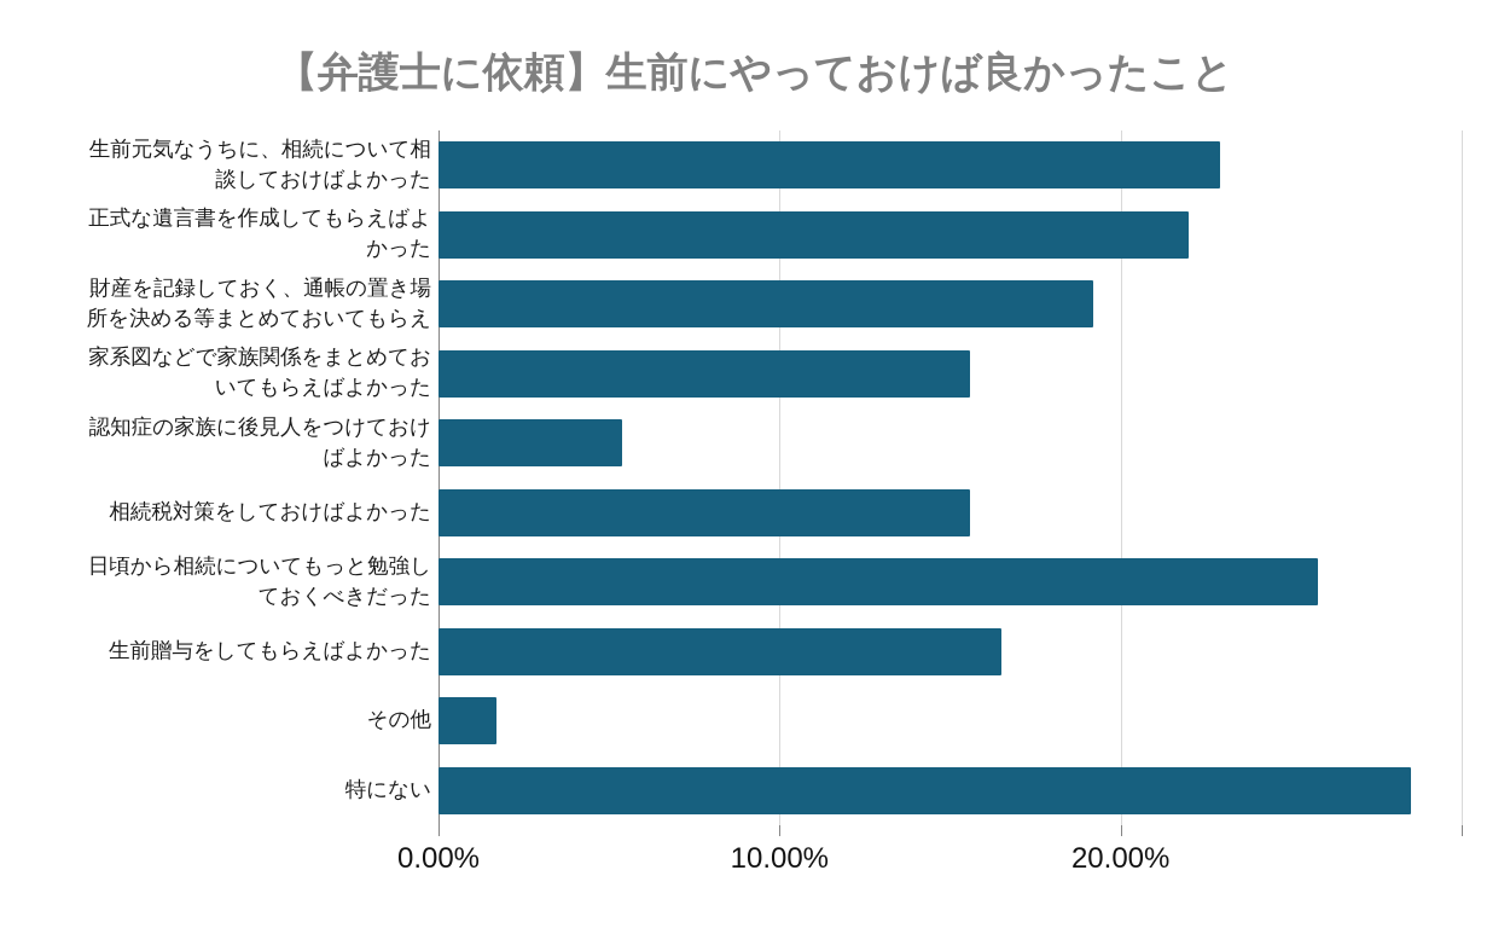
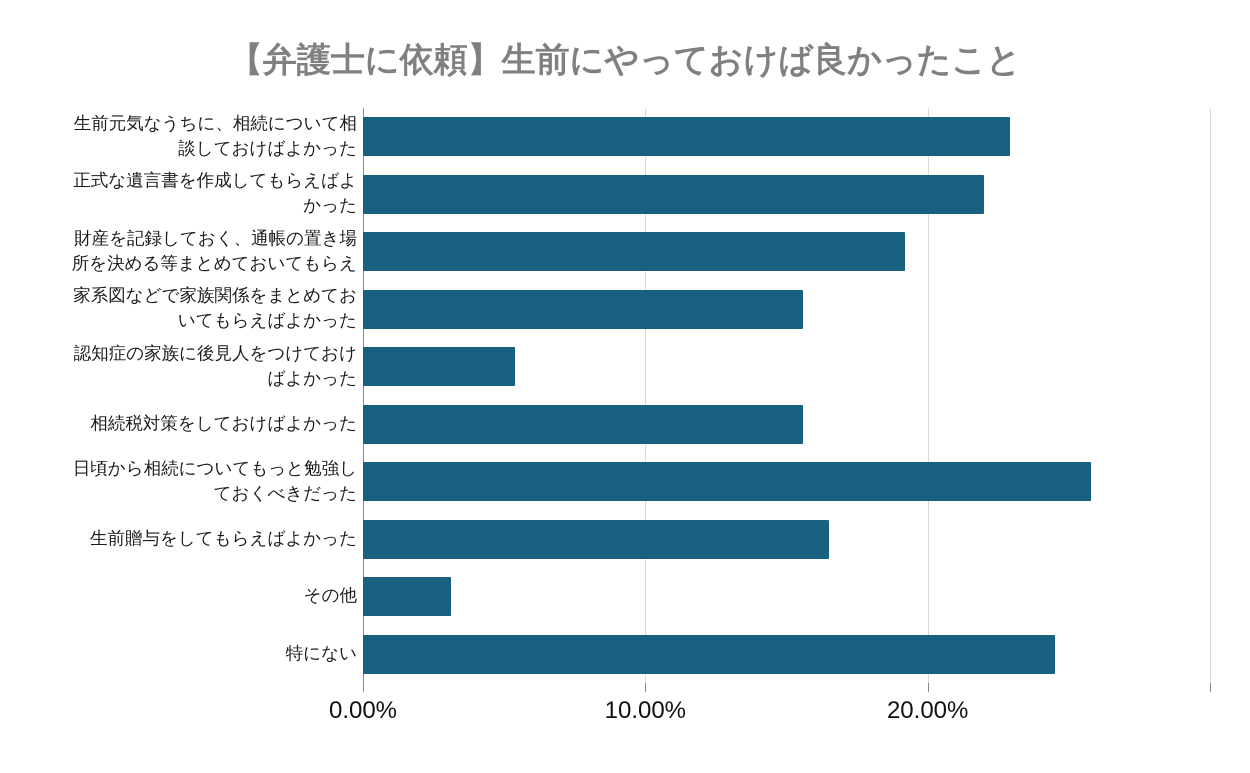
その他: 1.7% -> 3.1%
特にない: 28.5% -> 24.5%
